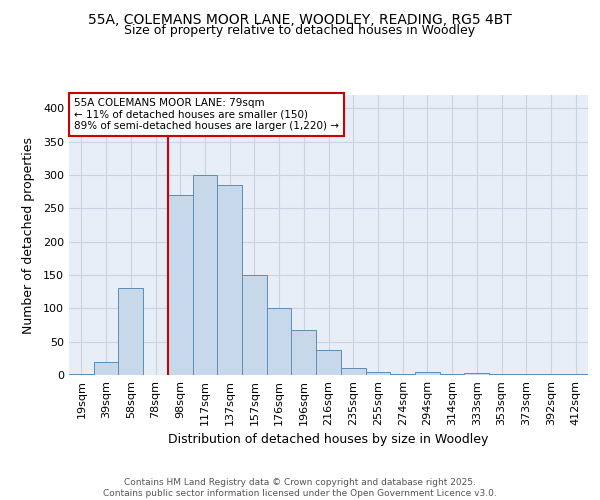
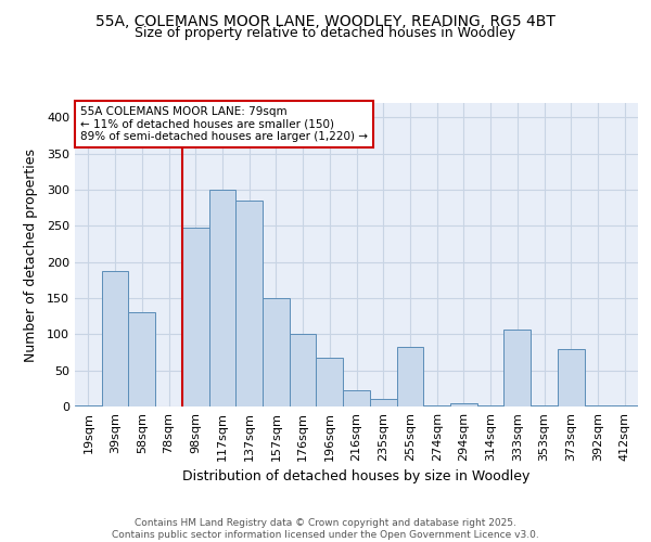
39sqm: 20 -> 188
98sqm: 270 -> 248
216sqm: 37 -> 22
255sqm: 5 -> 82
333sqm: 3 -> 106
373sqm: 2 -> 80
